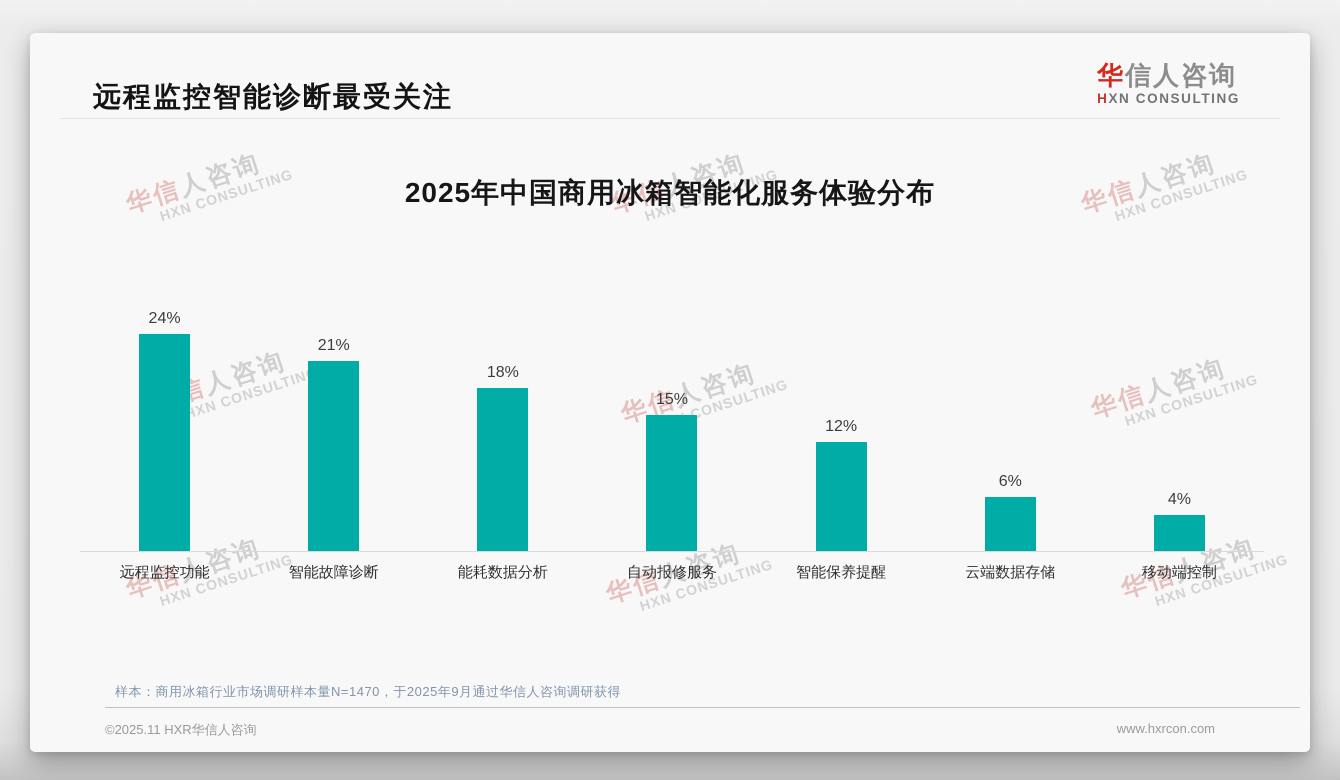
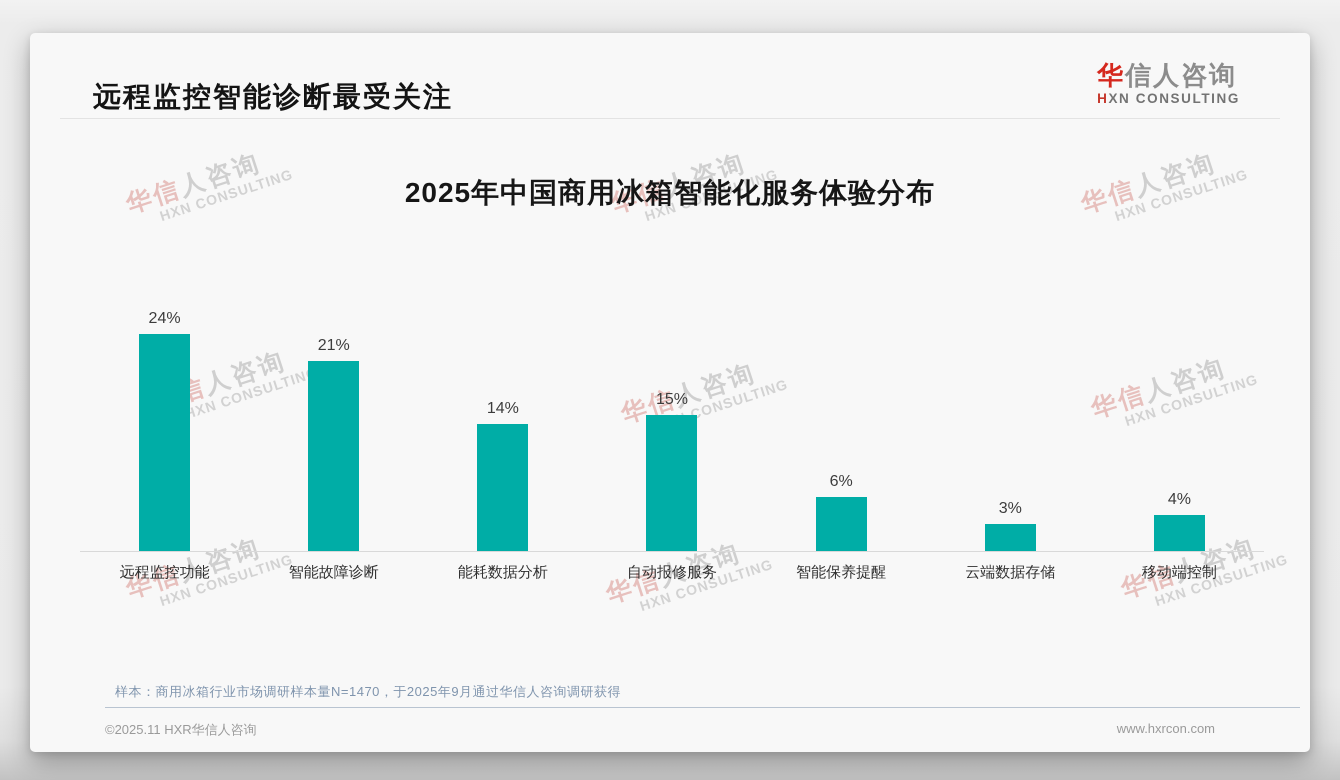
能耗数据分析: 18% -> 14%
智能保养提醒: 12% -> 6%
云端数据存储: 6% -> 3%
